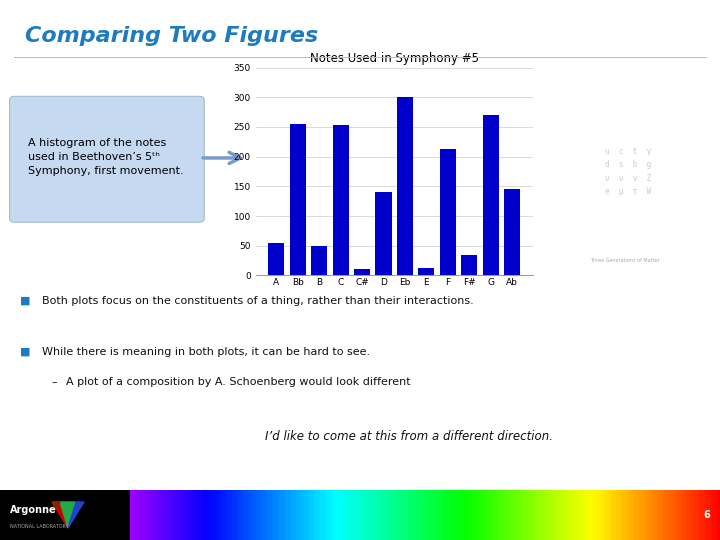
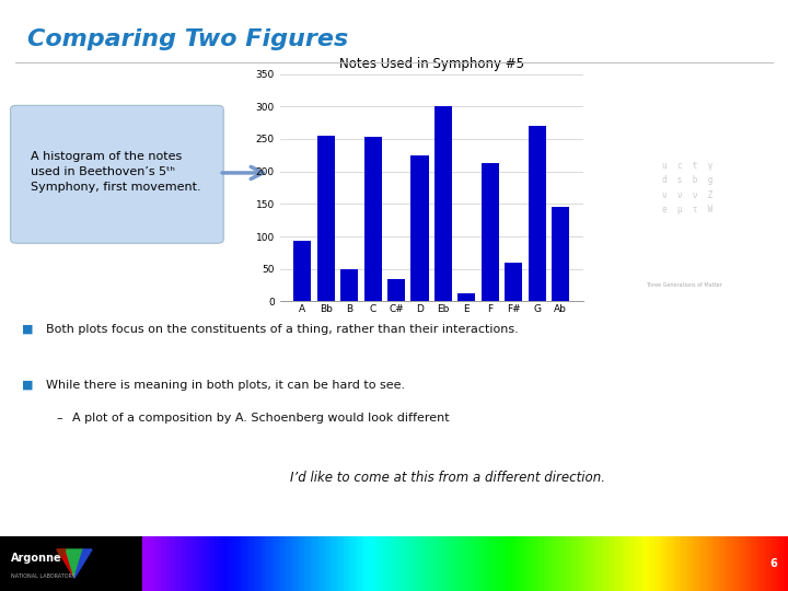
A: 55 -> 94
C#: 10 -> 34
D: 140 -> 224
F#: 35 -> 60
